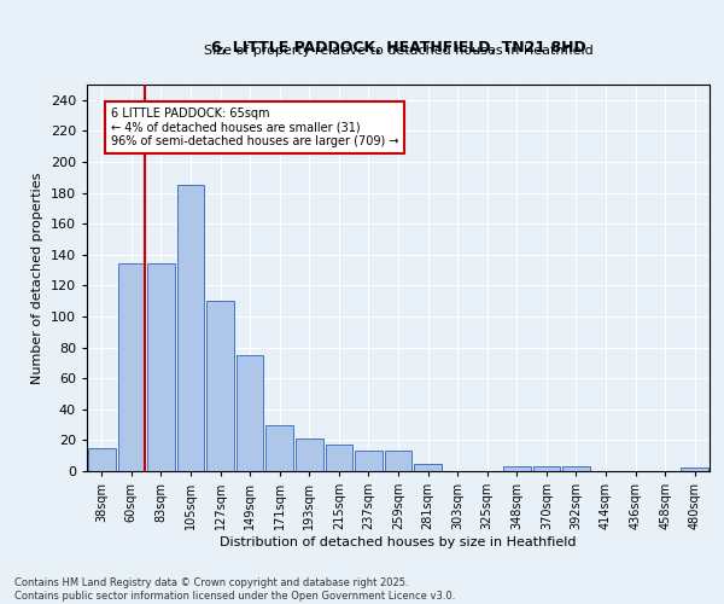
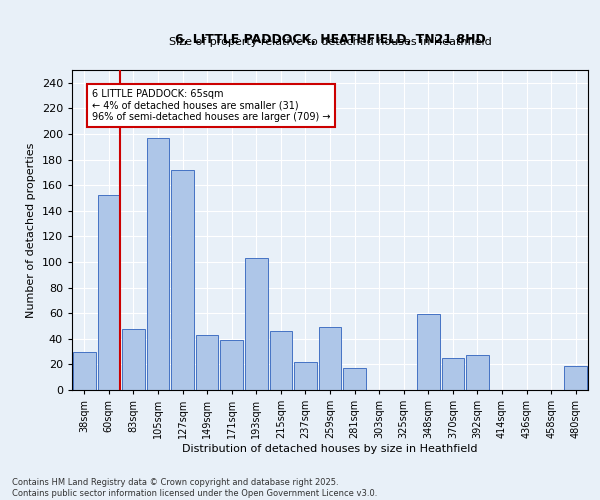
38sqm: 15 -> 30
60sqm: 134 -> 152
83sqm: 134 -> 48
105sqm: 185 -> 197
127sqm: 110 -> 172
149sqm: 75 -> 43
171sqm: 30 -> 39
193sqm: 21 -> 103
215sqm: 17 -> 46
237sqm: 13 -> 22
259sqm: 13 -> 49
281sqm: 5 -> 17
348sqm: 3 -> 59
370sqm: 3 -> 25
392sqm: 3 -> 27
480sqm: 2 -> 19
